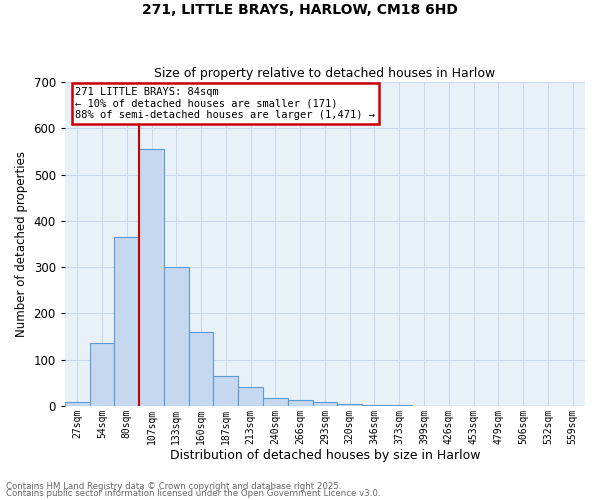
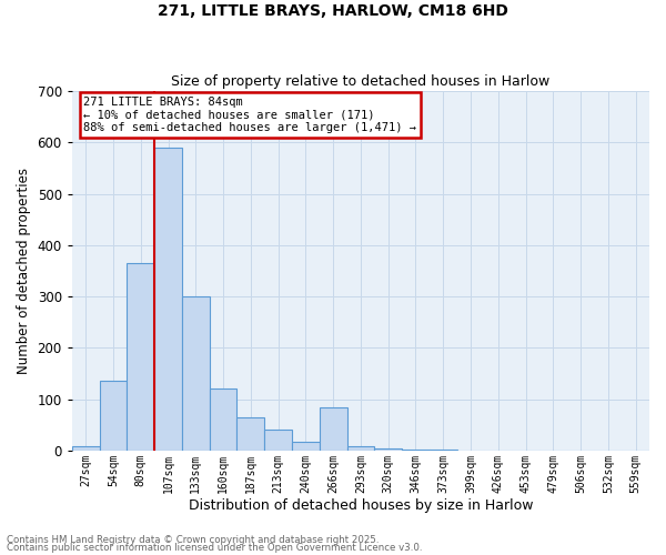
107sqm: 555 -> 590
160sqm: 160 -> 120
266sqm: 13 -> 85
